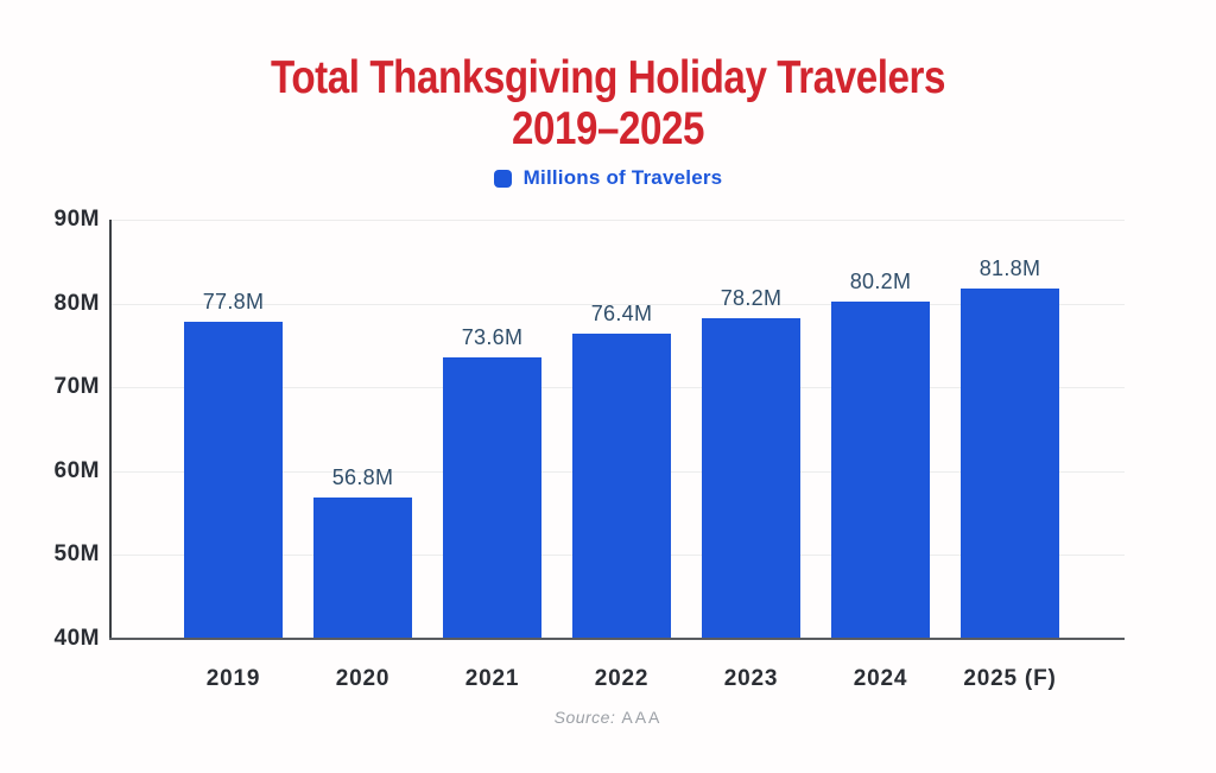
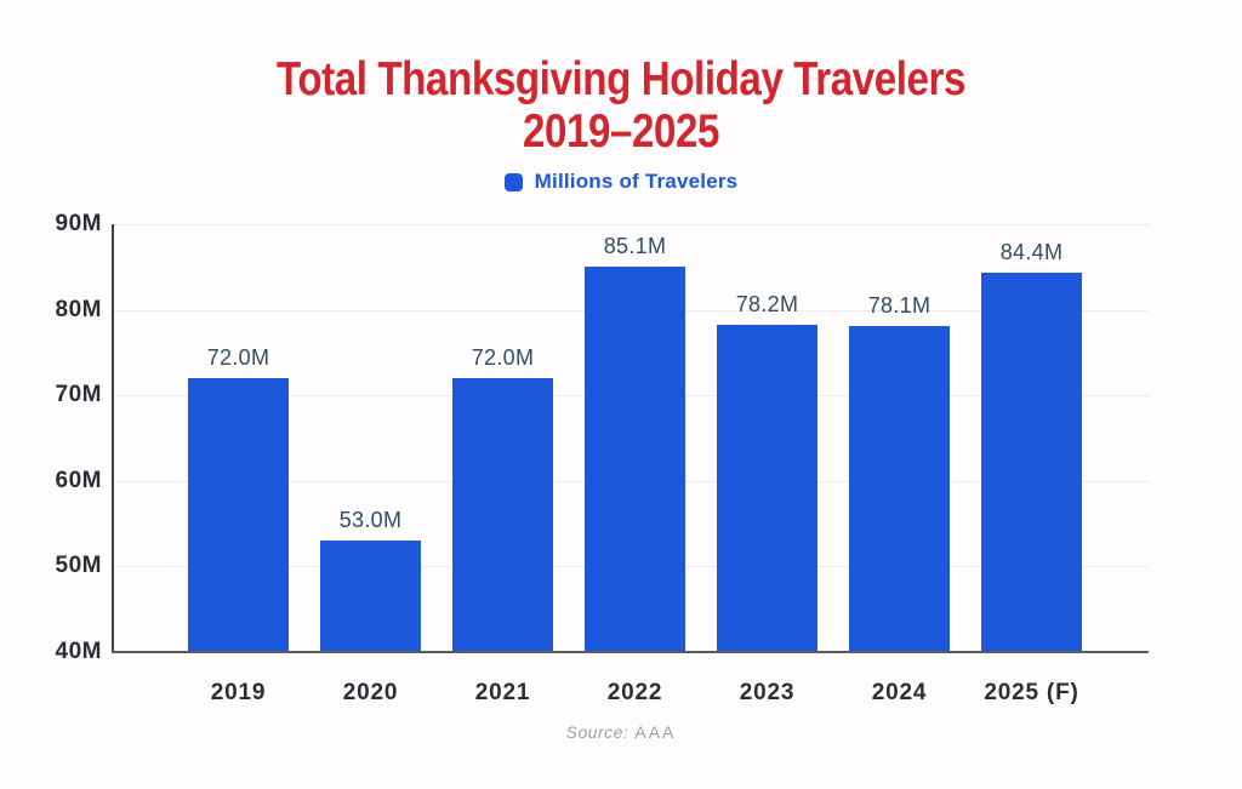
2019: 77.8M -> 72.0M
2020: 56.8M -> 53.0M
2021: 73.6M -> 72.0M
2022: 76.4M -> 85.1M
2024: 80.2M -> 78.1M
2025 (F): 81.8M -> 84.4M
